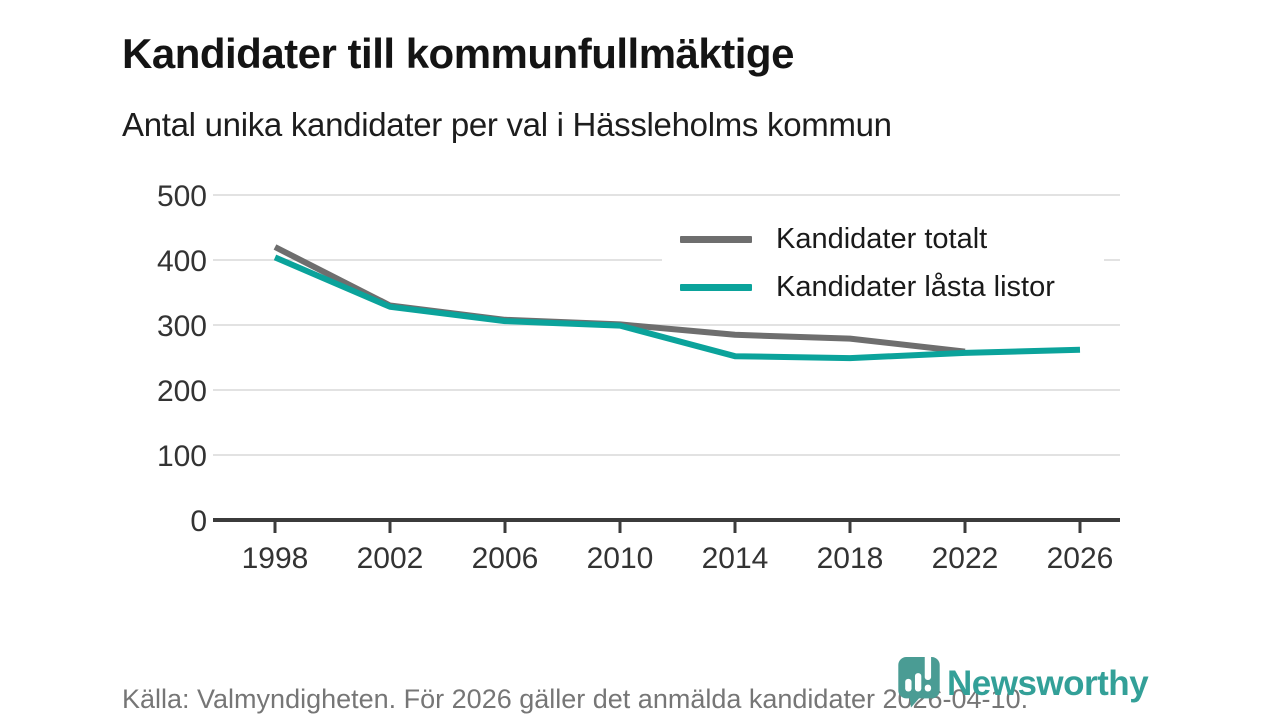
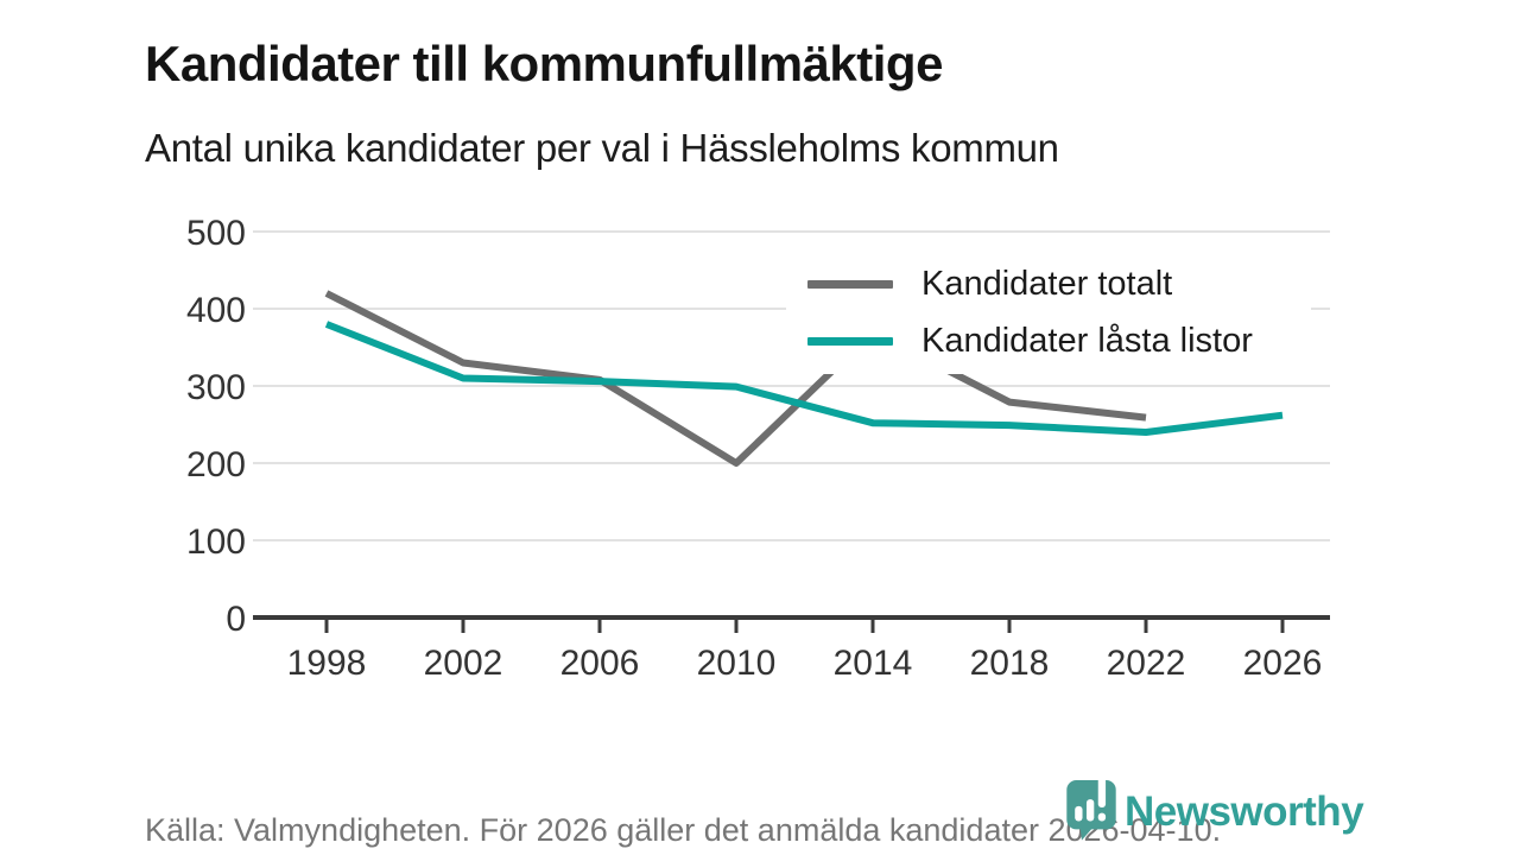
Kandidater låsta listor/1998: 400 -> 380
Kandidater låsta listor/2002: 330 -> 310
Kandidater totalt/2010: 300 -> 200
Kandidater totalt/2014: 280 -> 370
Kandidater låsta listor/2022: 260 -> 240
